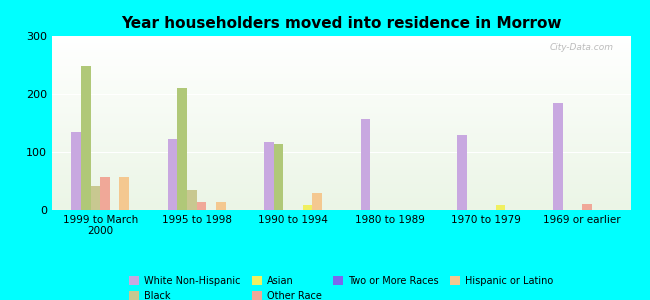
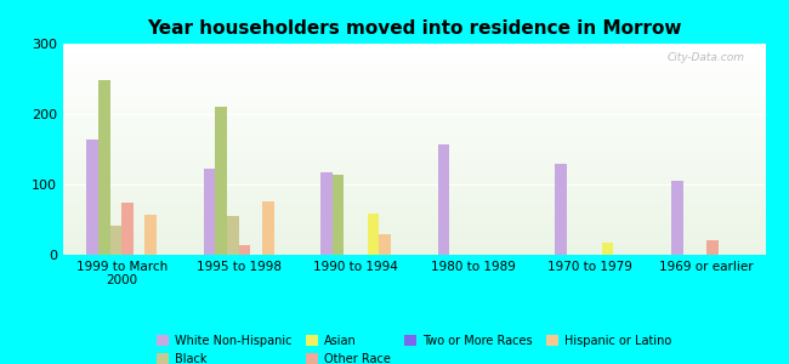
White Non-Hispanic/1999 to March 2000: 135 -> 164
Other Race/1999 to March 2000: 57 -> 74
Black/1995 to 1998: 35 -> 56
Hispanic or Latino/1995 to 1998: 13 -> 76
Asian/1990 to 1994: 8 -> 58
Asian/1970 to 1979: 8 -> 18
White Non-Hispanic/1969 or earlier: 185 -> 106
Other Race/1969 or earlier: 10 -> 20
